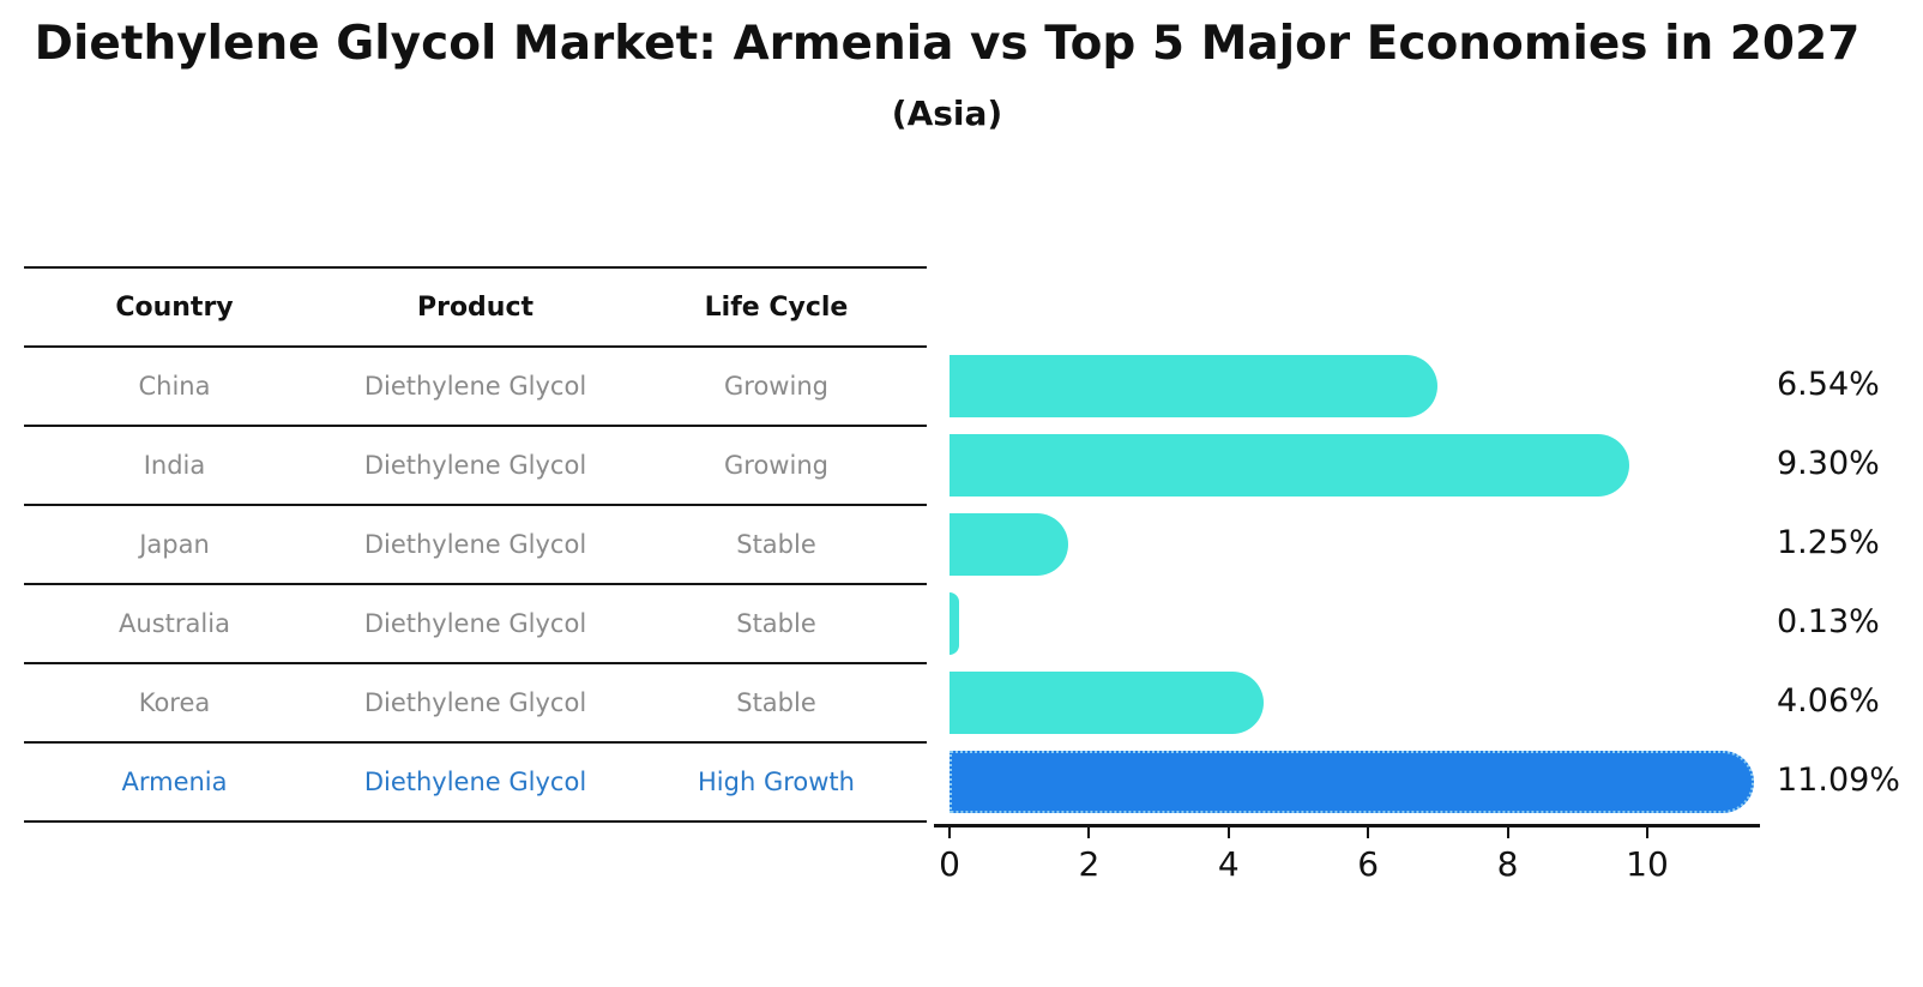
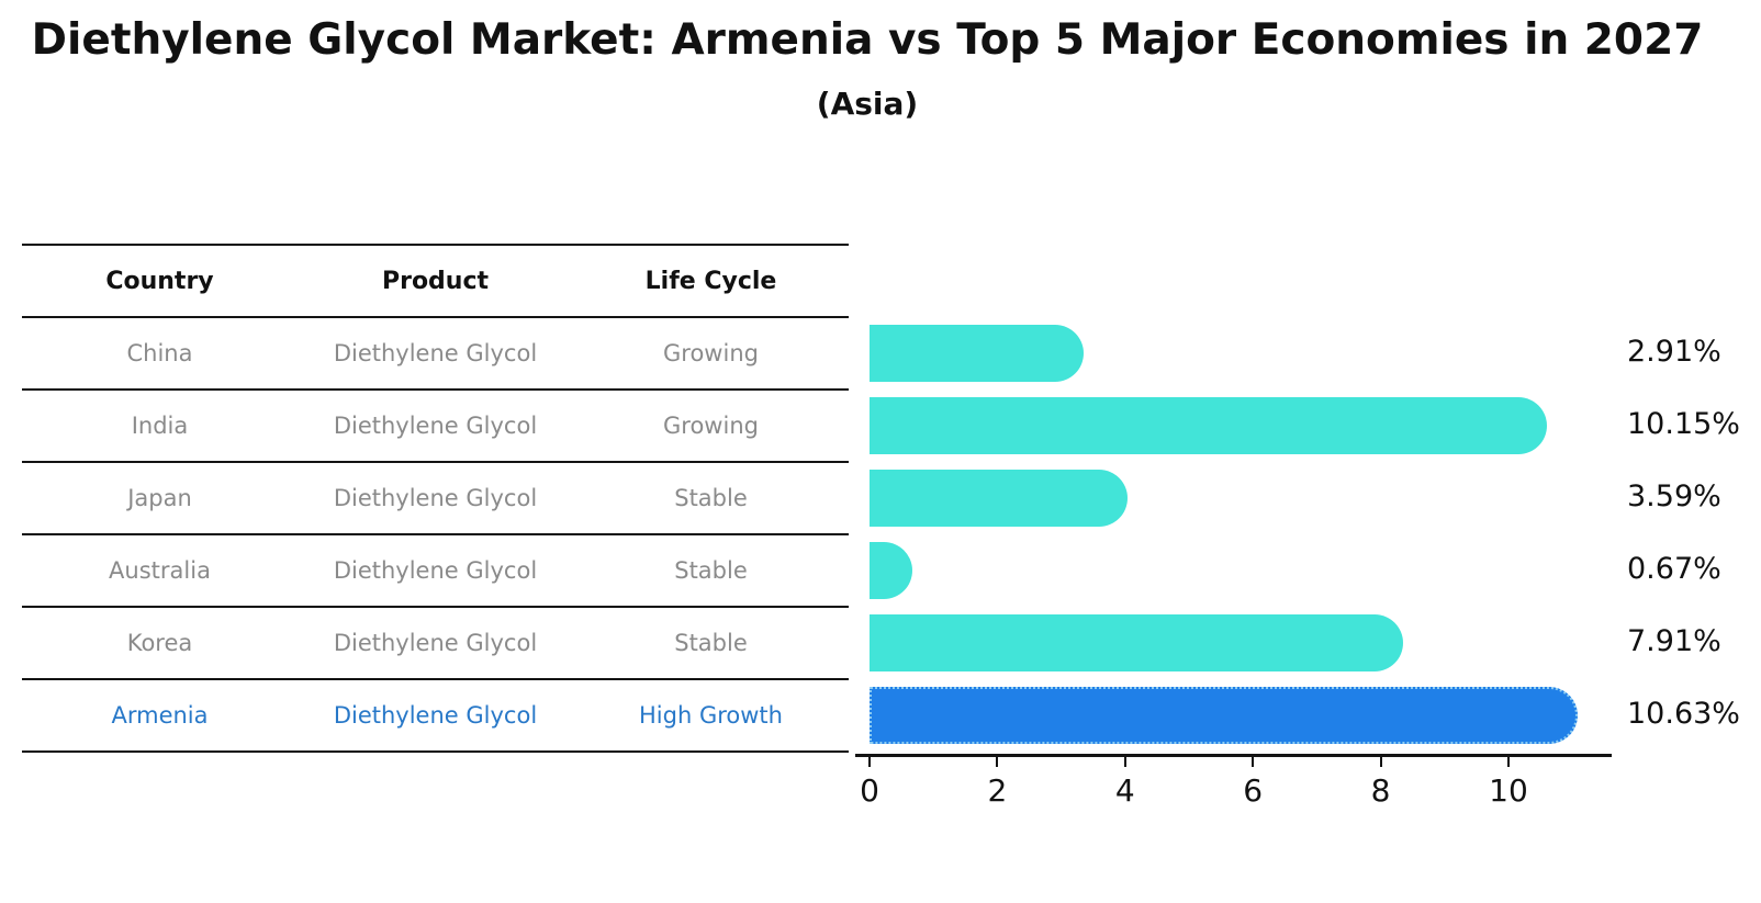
China: 6.54% -> 2.91%
India: 9.30% -> 10.15%
Japan: 1.25% -> 3.59%
Australia: 0.13% -> 0.67%
Korea: 4.06% -> 7.91%
Armenia: 11.09% -> 10.63%
